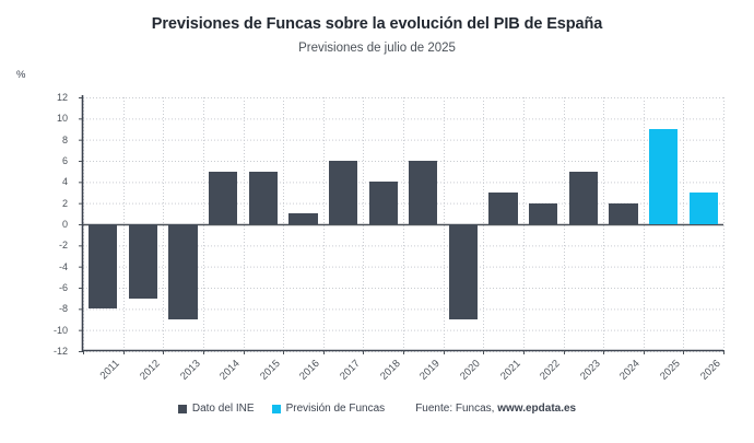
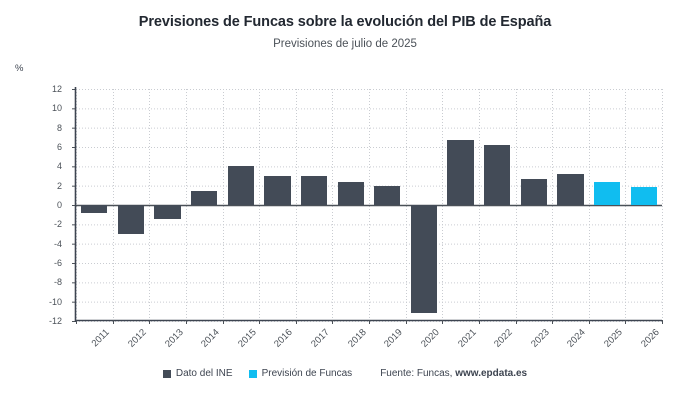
Dato del INE/2011: -8 -> -1
Dato del INE/2012: -7 -> -3
Dato del INE/2013: -9 -> -1
Dato del INE/2014: 5 -> 1
Dato del INE/2015: 5 -> 4
Dato del INE/2016: 1 -> 3
Dato del INE/2017: 6 -> 3
Dato del INE/2018: 4 -> 2
Dato del INE/2019: 6 -> 2
Dato del INE/2020: -9 -> -11
Dato del INE/2021: 3 -> 7
Dato del INE/2022: 2 -> 6
Dato del INE/2023: 5 -> 3
Dato del INE/2024: 2 -> 3
Previsión de Funcas/2025: 9 -> 2
Previsión de Funcas/2026: 3 -> 2
